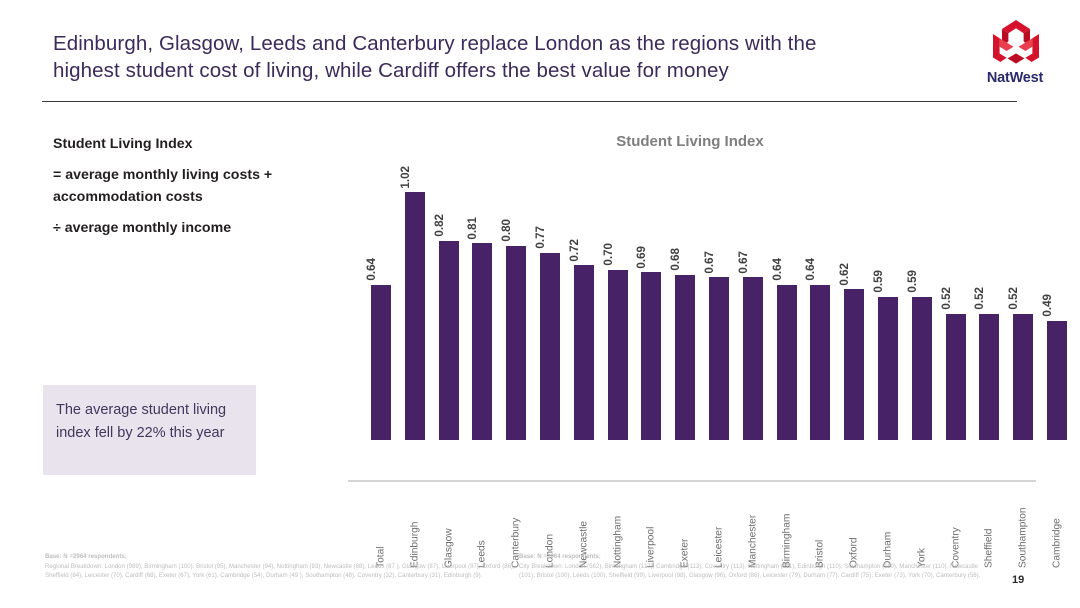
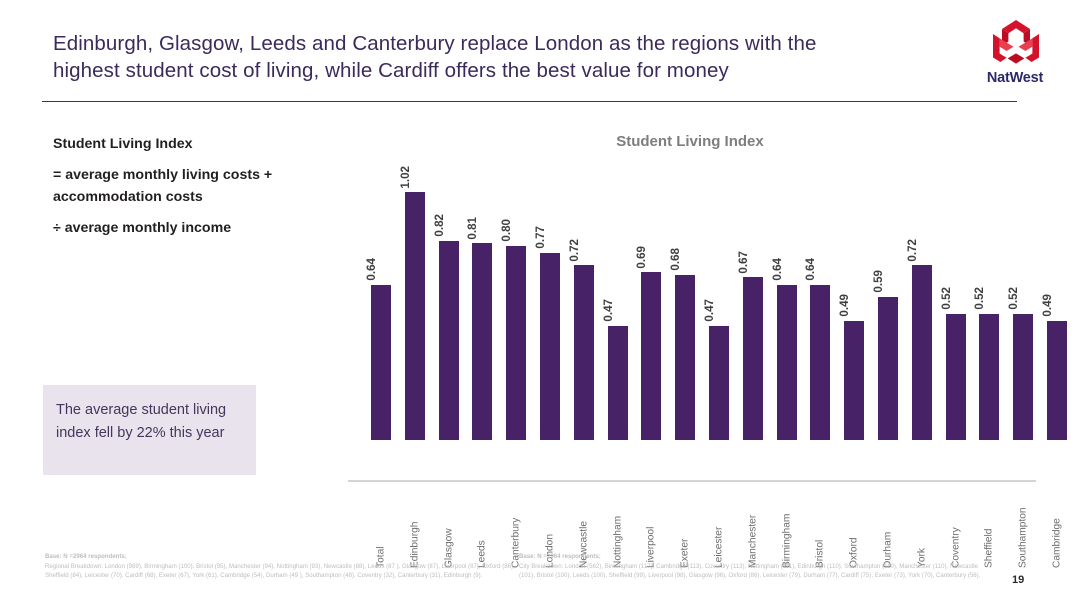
Nottingham: 0.70 -> 0.47
Leicester: 0.67 -> 0.47
Oxford: 0.62 -> 0.49
York: 0.59 -> 0.72
